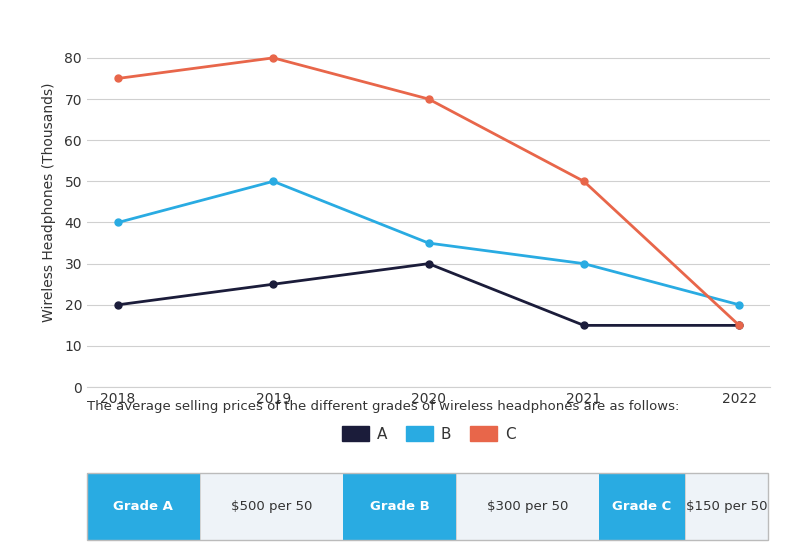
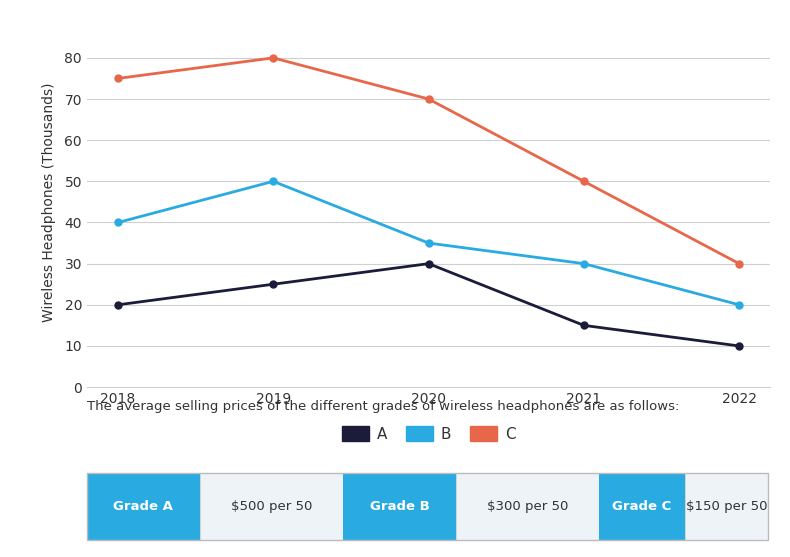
A/2022: 15 -> 10
C/2022: 15 -> 30
